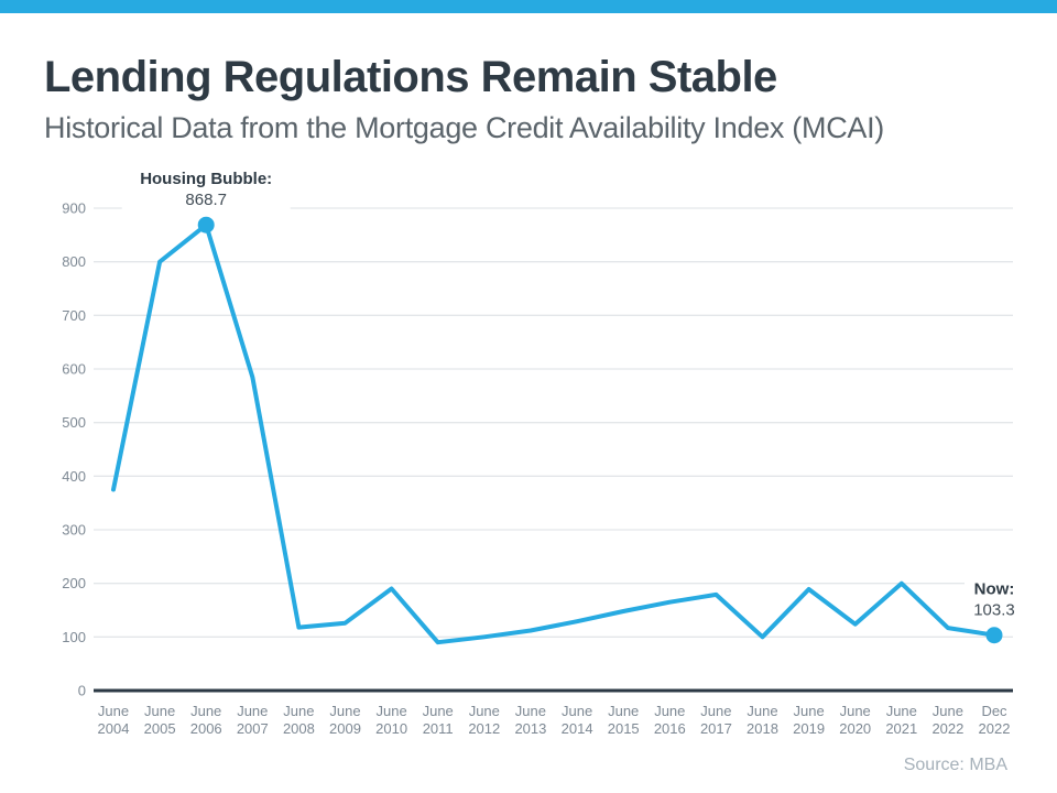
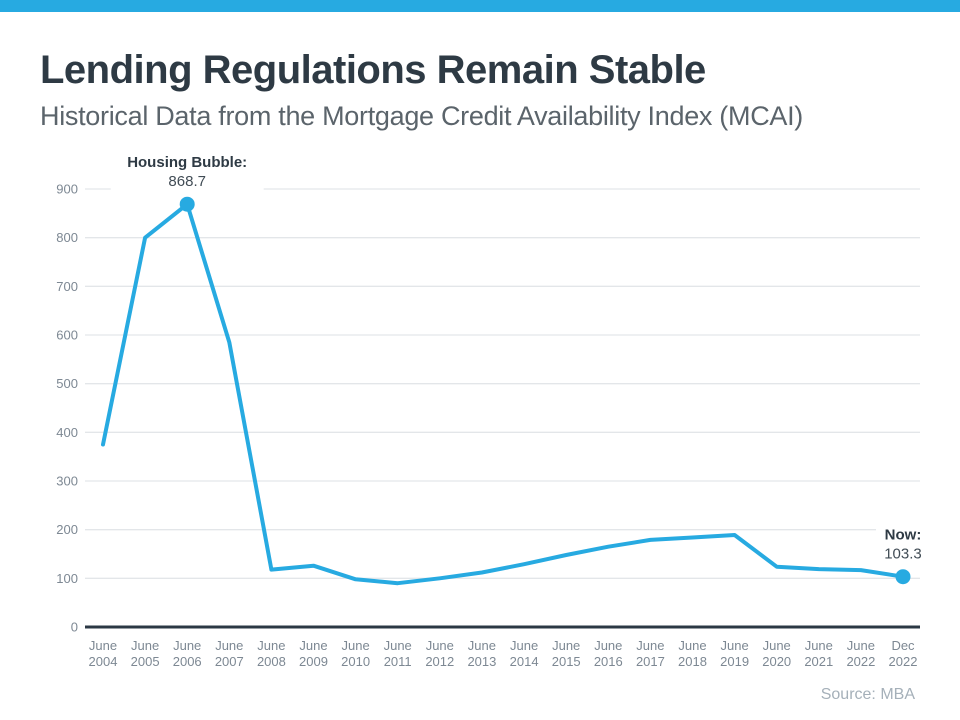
June 2010: 190 -> 100
June 2018: 100 -> 180
June 2021: 200 -> 120
